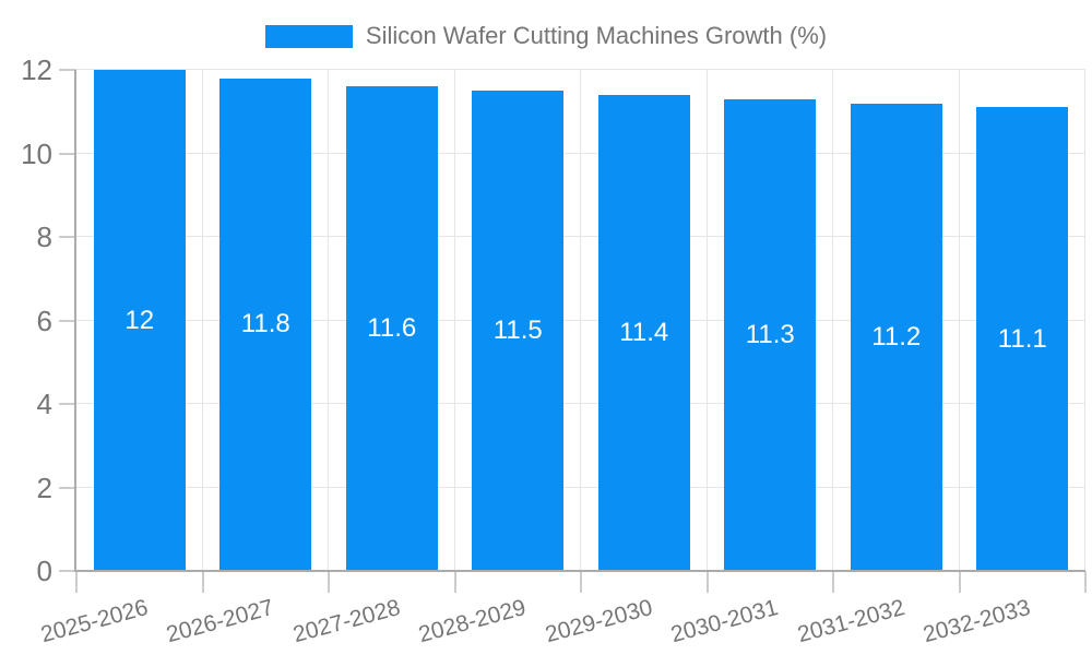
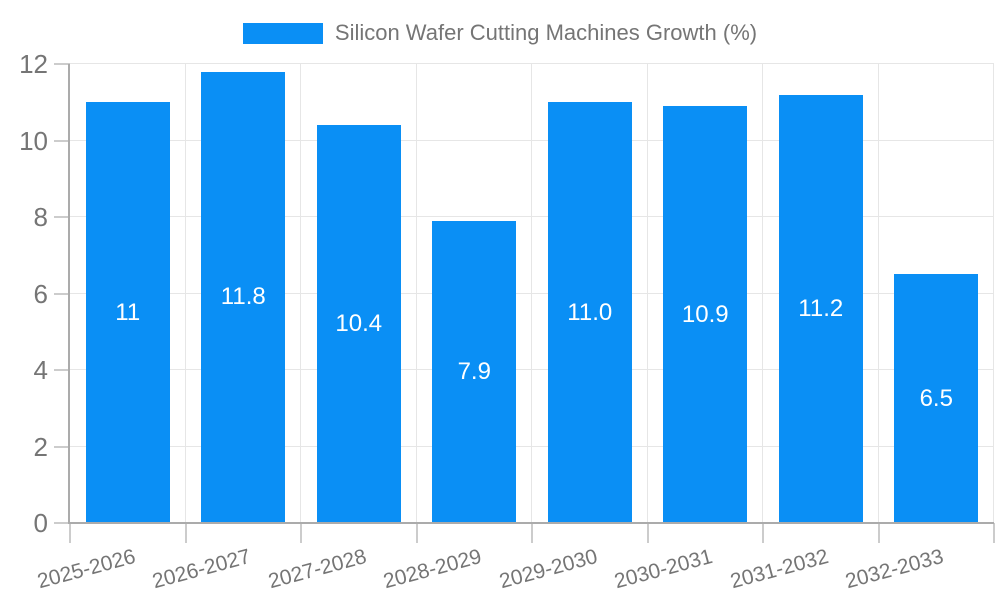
2025-2026: 12 -> 11
2027-2028: 11.6 -> 10.4
2028-2029: 11.5 -> 7.9
2029-2030: 11.4 -> 11.0
2030-2031: 11.3 -> 10.9
2032-2033: 11.1 -> 6.5
